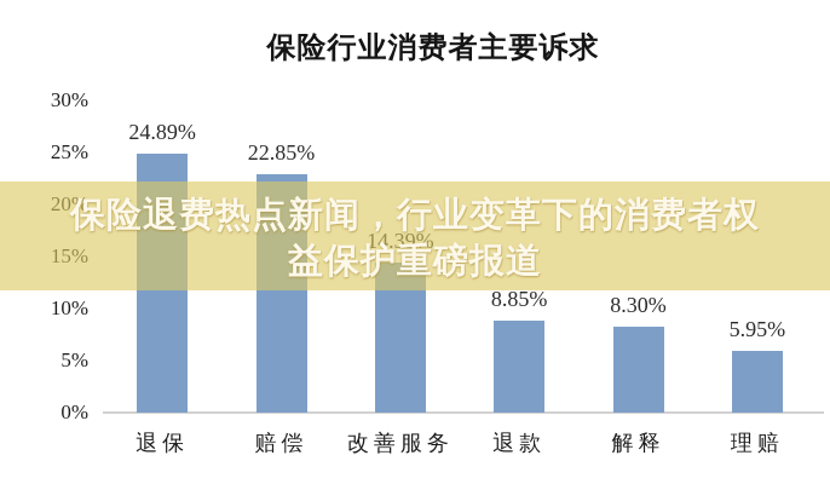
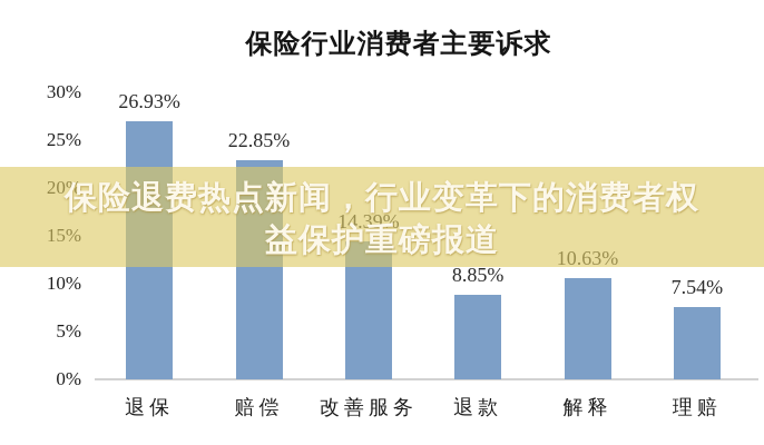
退保: 24.89% -> 26.93%
解释: 8.30% -> 10.63%
理赔: 5.95% -> 7.54%
